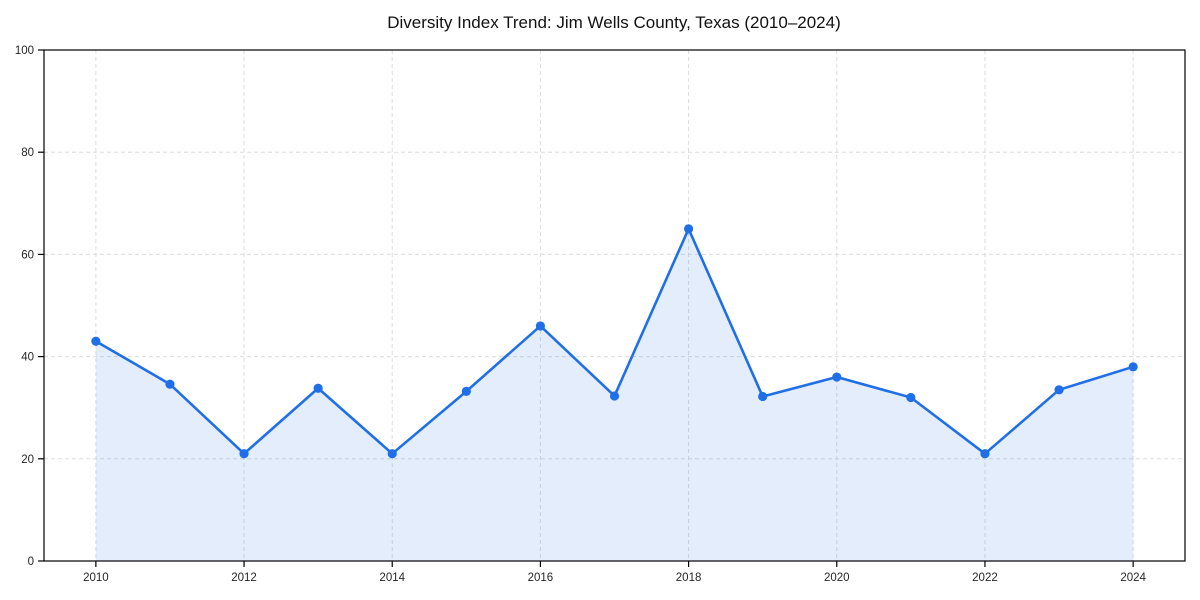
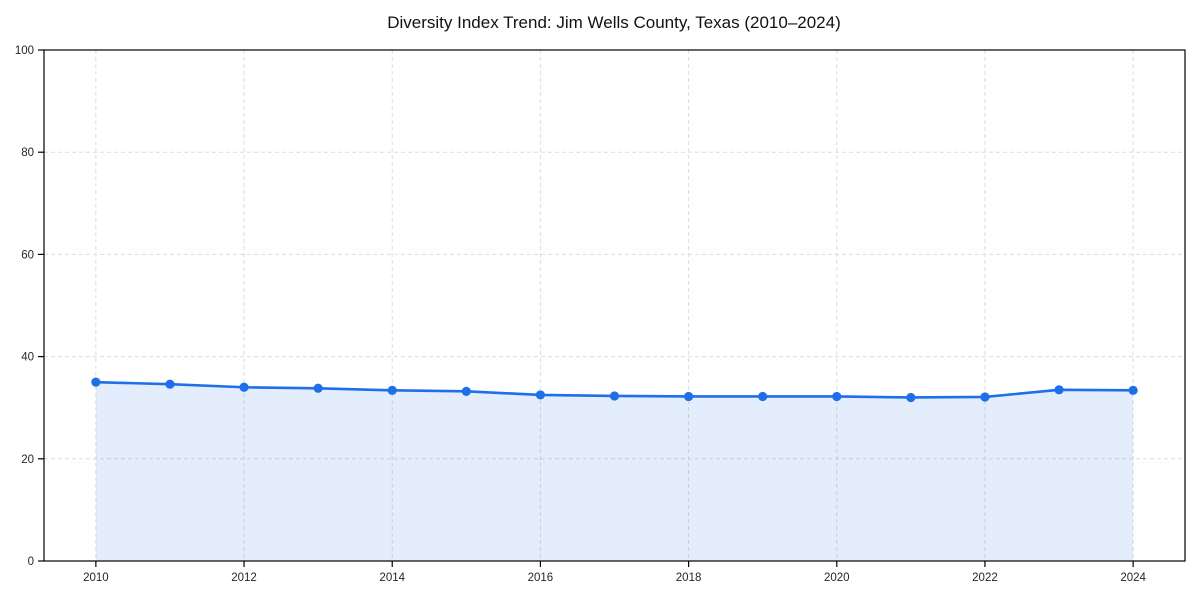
2010: 43 -> 35
2012: 21 -> 34
2014: 21 -> 33
2016: 46 -> 32
2018: 65 -> 32
2020: 36 -> 32
2022: 21 -> 32
2024: 38 -> 33
